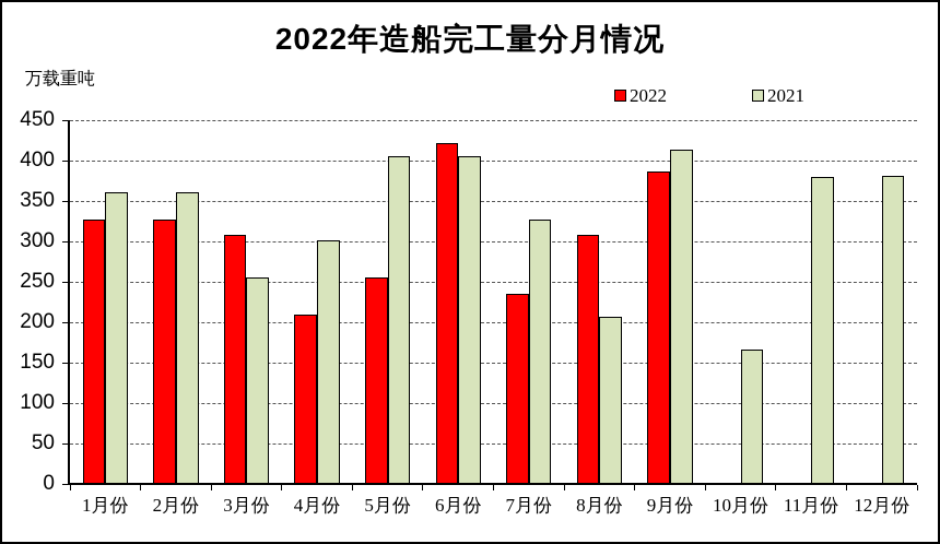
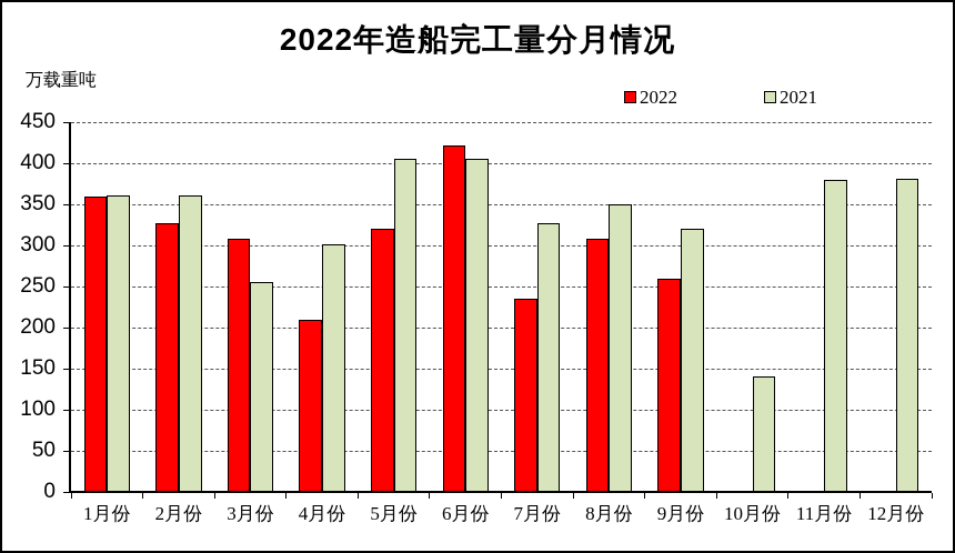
2022/1月份: 330 -> 360
2022/5月份: 260 -> 320
2021/8月份: 210 -> 350
2022/9月份: 390 -> 260
2021/9月份: 410 -> 320
2021/10月份: 170 -> 140
